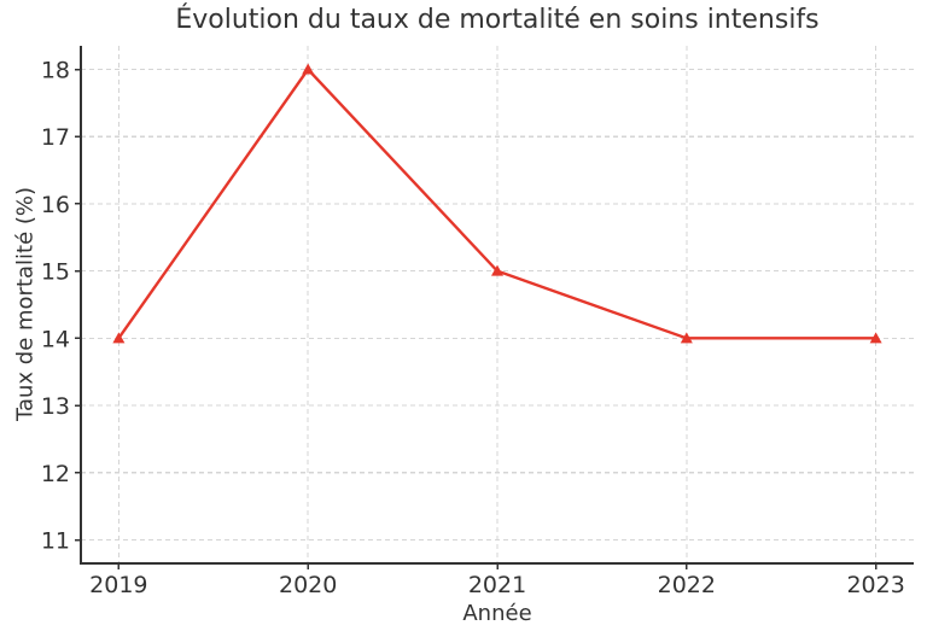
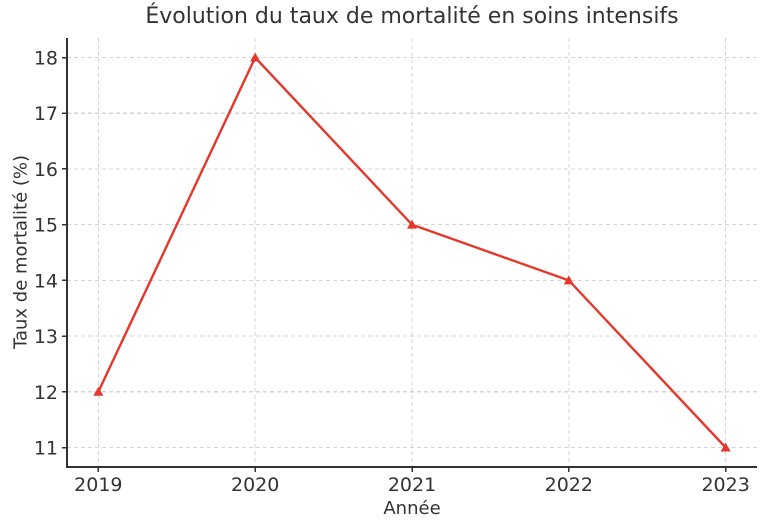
2019: 14 -> 12
2023: 14 -> 11
